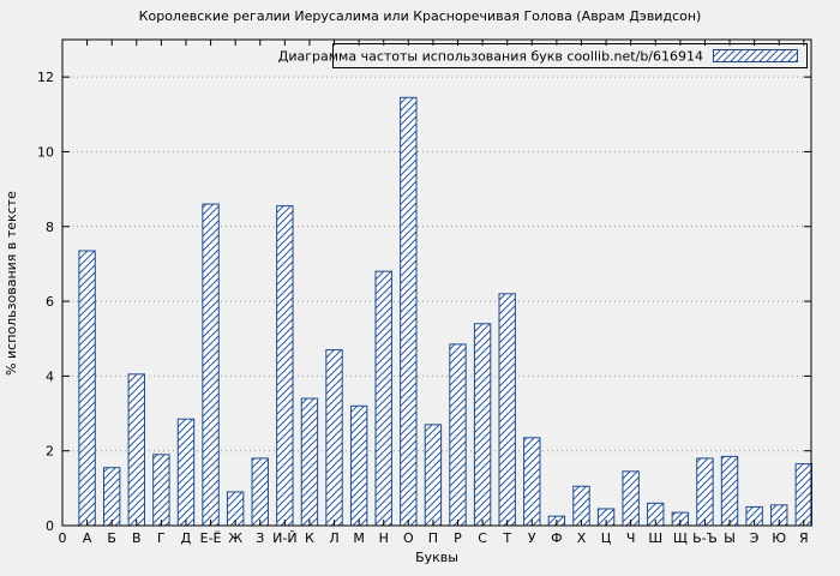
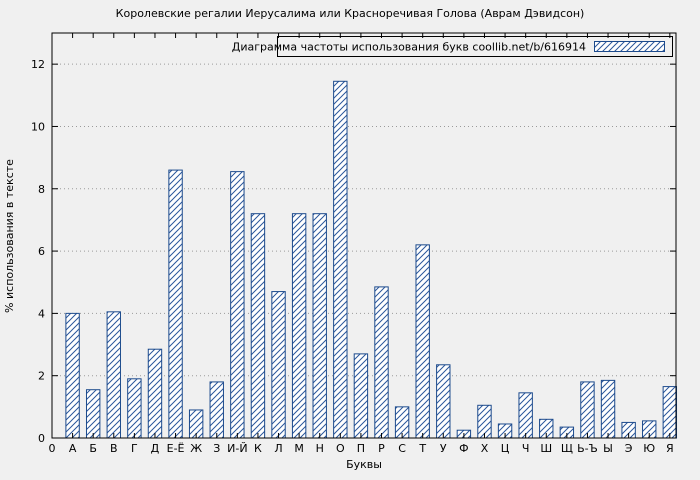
А: 7.3 -> 4.0
К: 3.4 -> 7.2
М: 3.2 -> 7.2
Н: 6.8 -> 7.2
С: 5.4 -> 1.0
